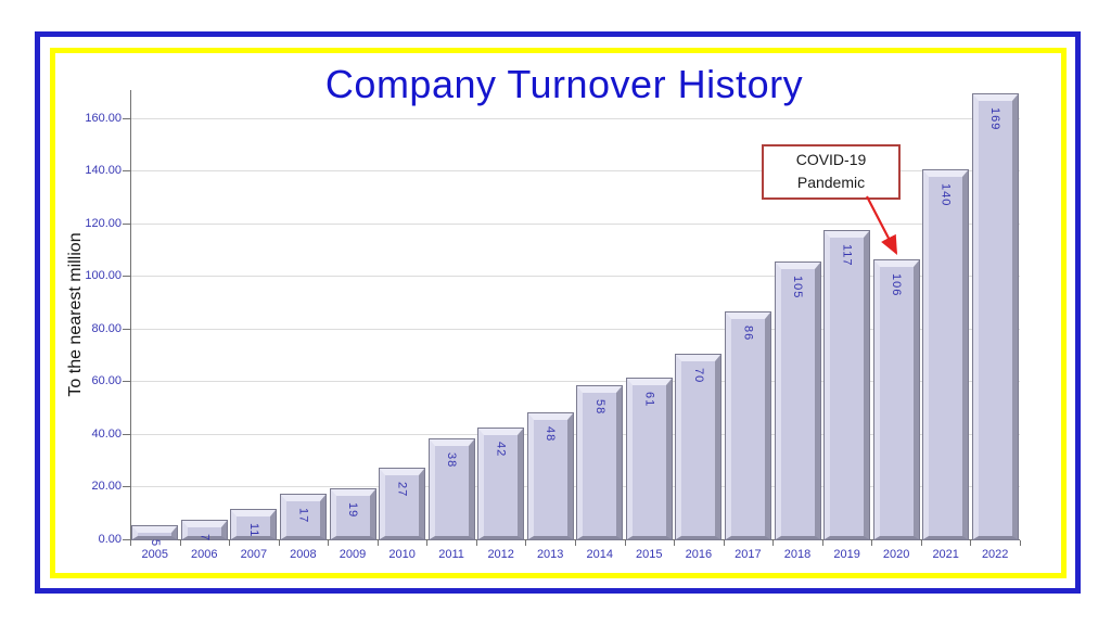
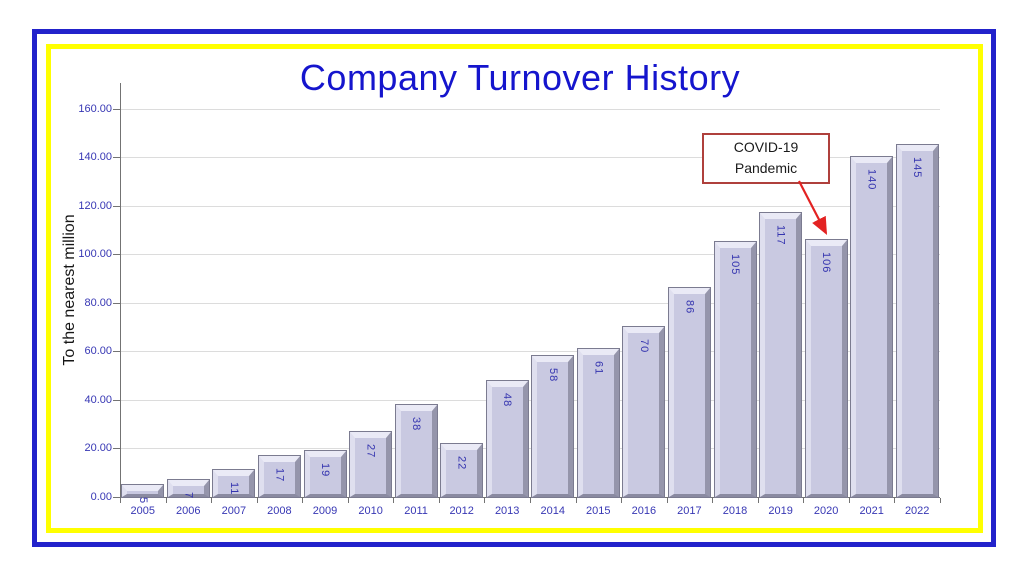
2012: 42 -> 22
2022: 169 -> 145
